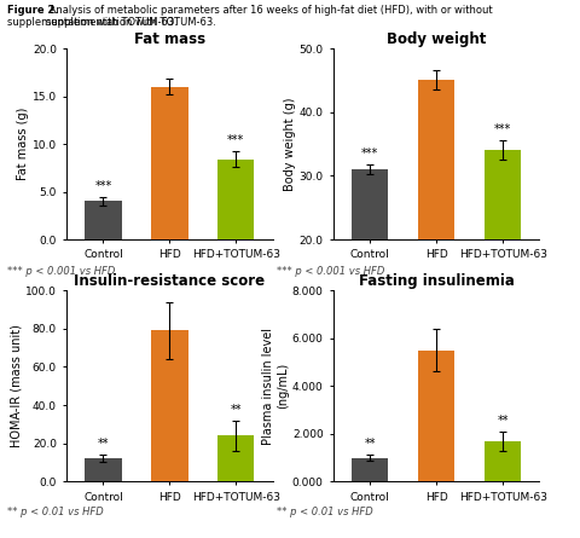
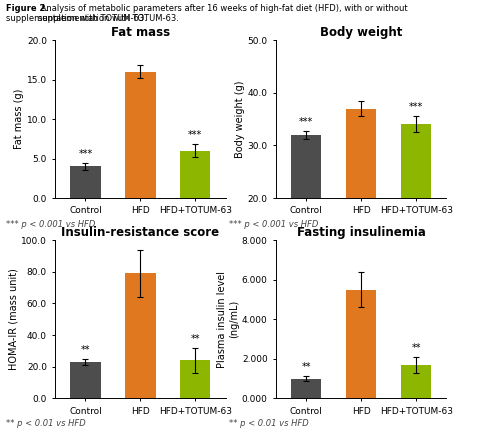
Fat mass/HFD+TOTUM-63: 8.4 -> 6.0
Body weight/Control: 31 -> 32
Body weight/HFD: 45 -> 37
Insulin-resistance score/Control: 12 -> 23
